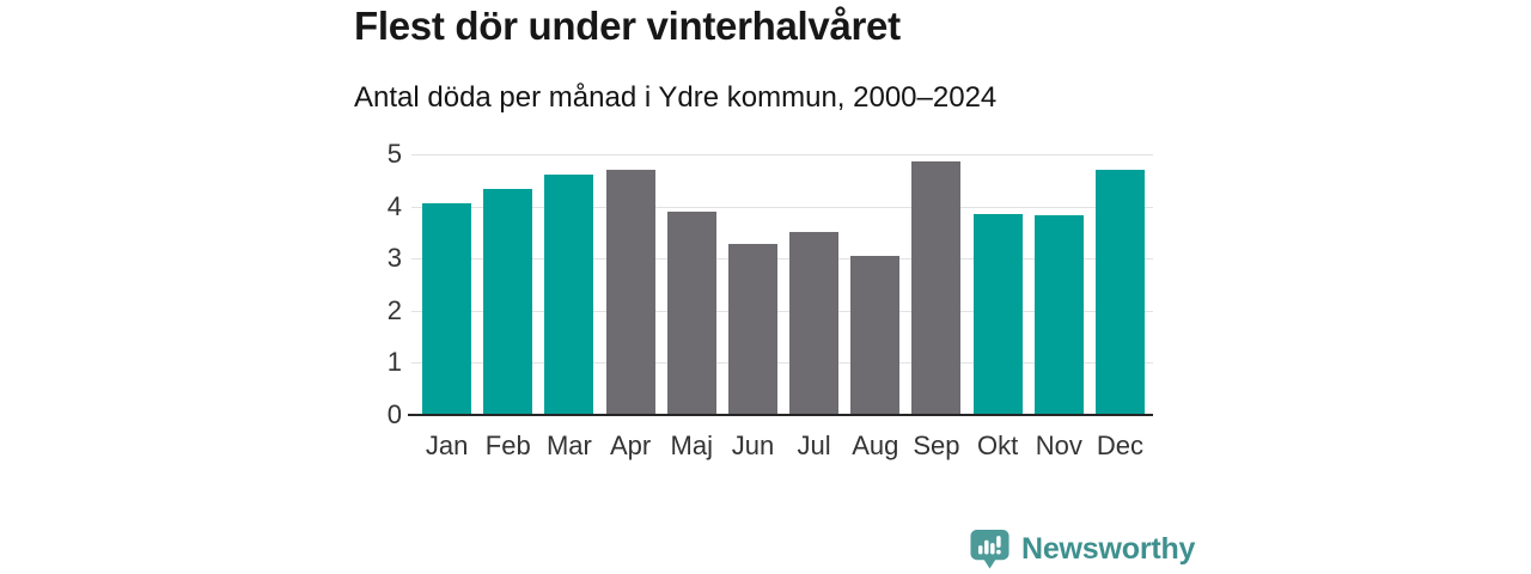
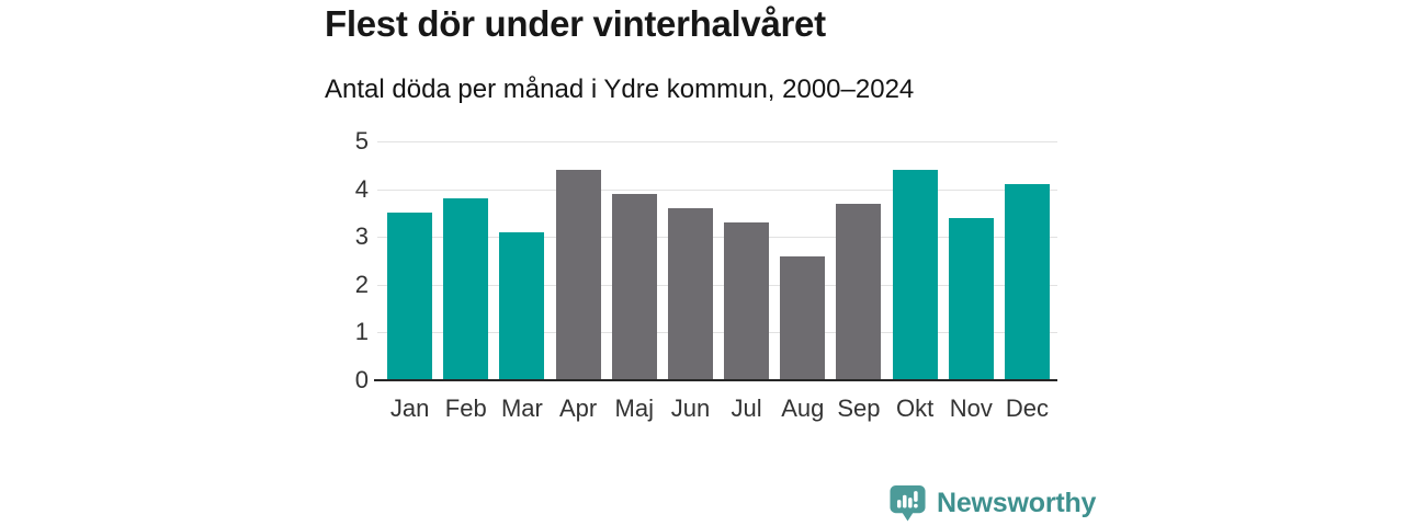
Jan: 4.1 -> 3.5
Feb: 4.3 -> 3.8
Mar: 4.6 -> 3.1
Apr: 4.7 -> 4.4
Jun: 3.3 -> 3.6
Jul: 3.5 -> 3.3
Aug: 3.0 -> 2.6
Sep: 4.9 -> 3.7
Okt: 3.9 -> 4.4
Nov: 3.8 -> 3.4
Dec: 4.7 -> 4.1
